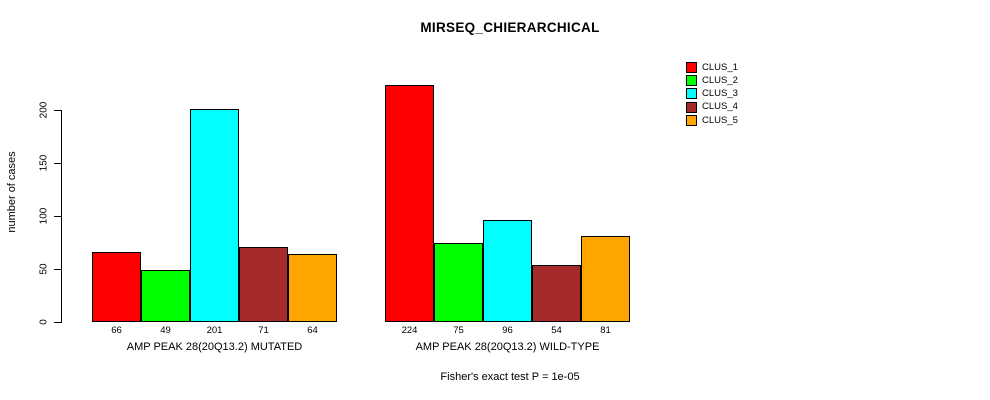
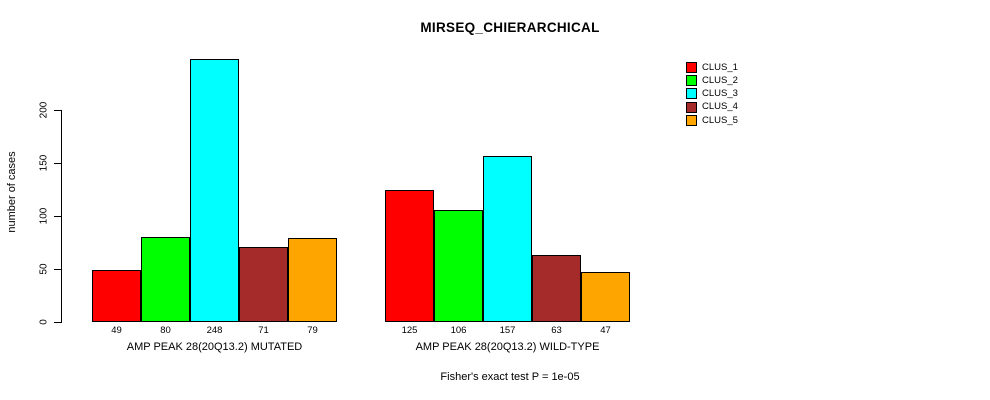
CLUS_1/AMP PEAK 28(20Q13.2) MUTATED: 66 -> 49
CLUS_2/AMP PEAK 28(20Q13.2) MUTATED: 49 -> 80
CLUS_3/AMP PEAK 28(20Q13.2) MUTATED: 201 -> 248
CLUS_5/AMP PEAK 28(20Q13.2) MUTATED: 64 -> 79
CLUS_1/AMP PEAK 28(20Q13.2) WILD-TYPE: 224 -> 125
CLUS_2/AMP PEAK 28(20Q13.2) WILD-TYPE: 75 -> 106
CLUS_3/AMP PEAK 28(20Q13.2) WILD-TYPE: 96 -> 157
CLUS_4/AMP PEAK 28(20Q13.2) WILD-TYPE: 54 -> 63
CLUS_5/AMP PEAK 28(20Q13.2) WILD-TYPE: 81 -> 47
